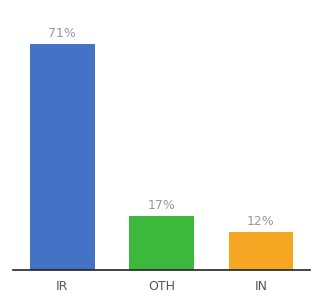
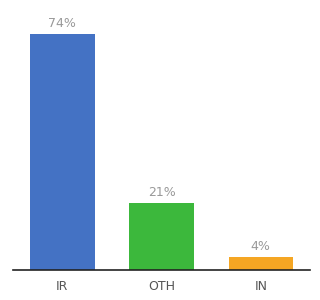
IR: 71% -> 74%
OTH: 17% -> 21%
IN: 12% -> 4%
